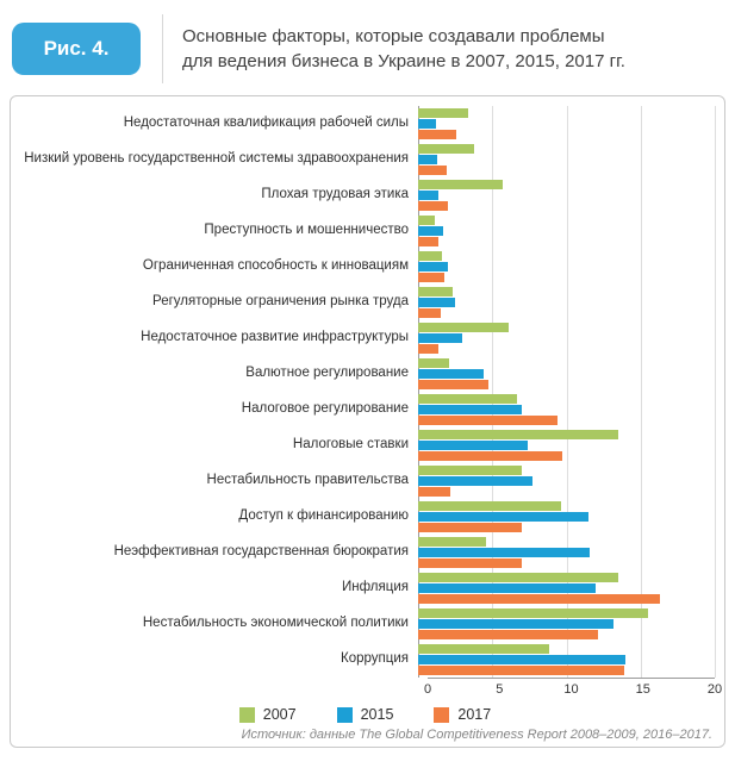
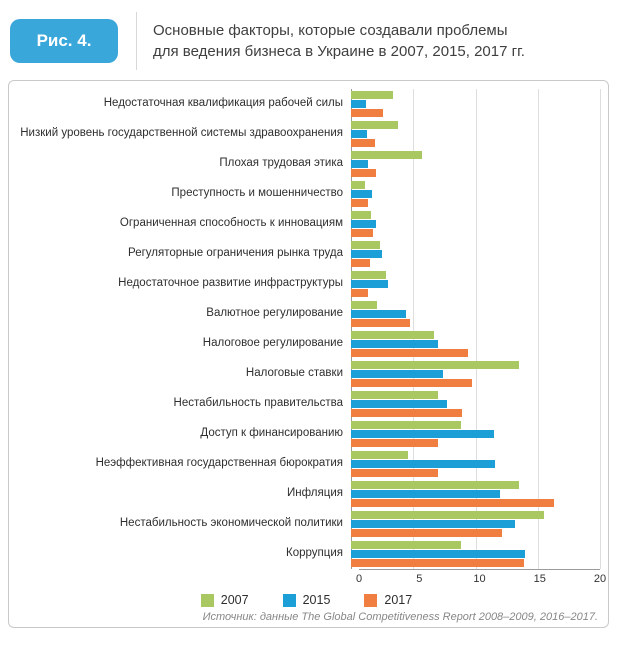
2007/Недостаточное развитие инфраструктуры: 6.1 -> 2.8
2017/Нестабильность правительства: 2.2 -> 8.9
2007/Доступ к финансированию: 9.6 -> 8.8
